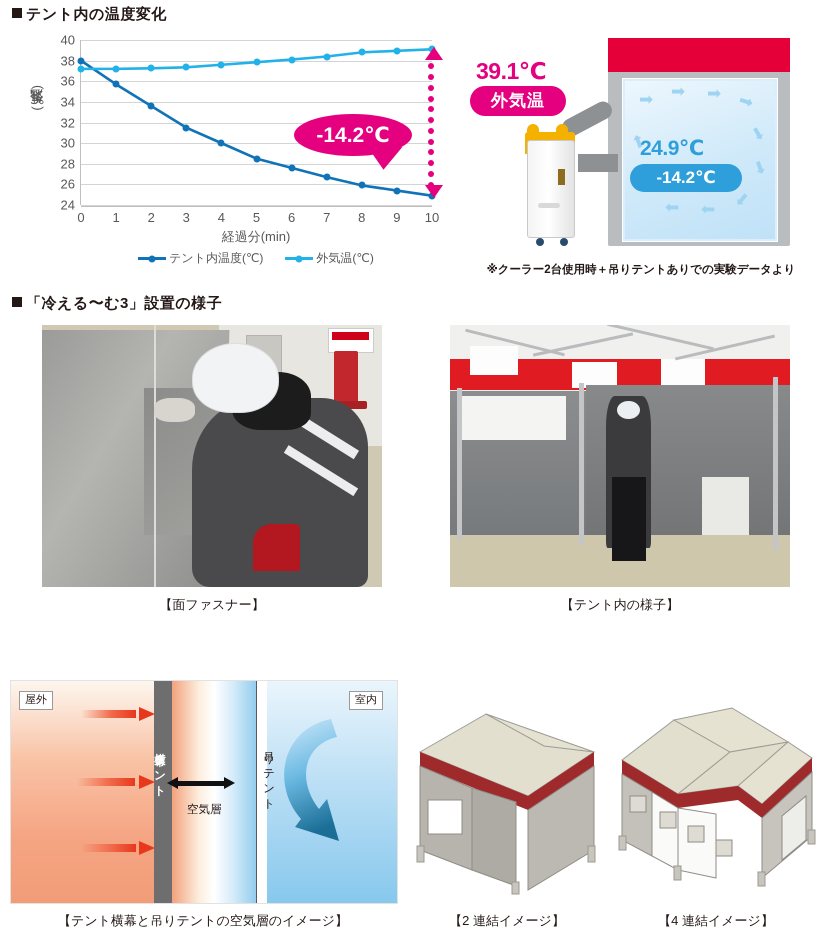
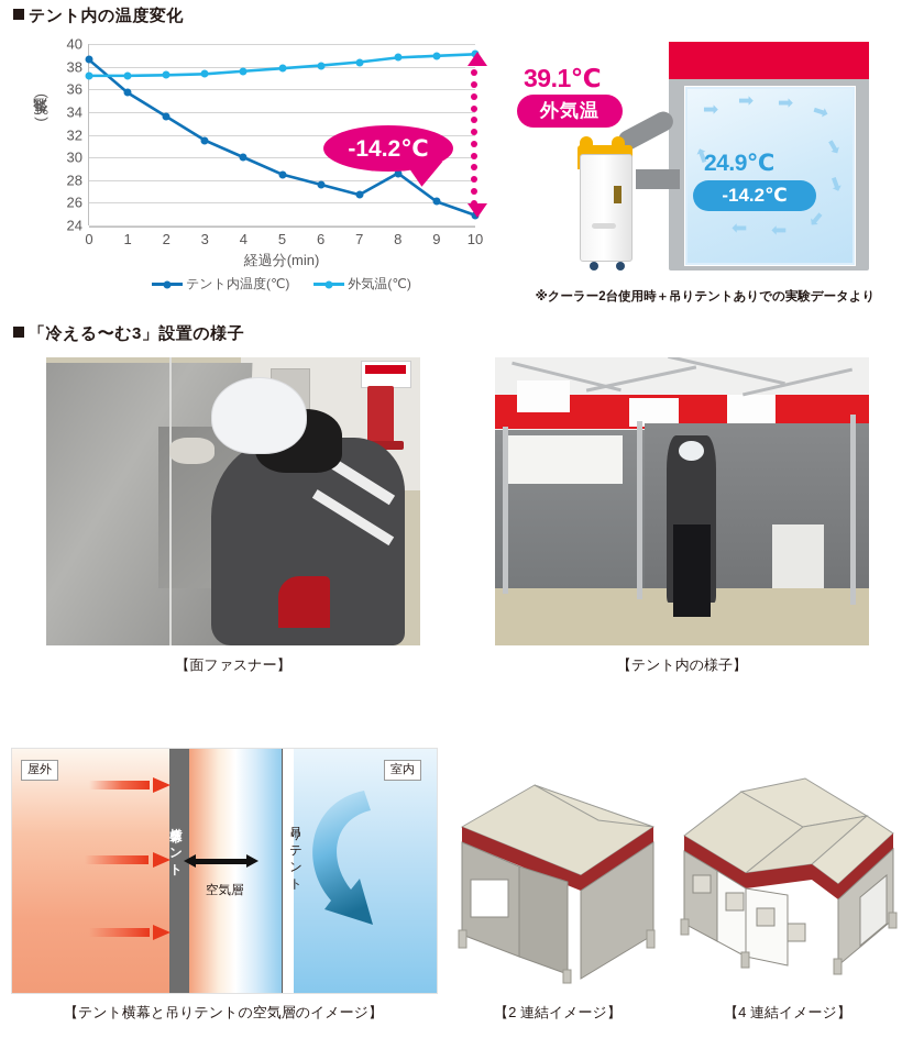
テント内温度(℃)/0: 38.0 -> 38.6
テント内温度(℃)/8: 25.9 -> 28.6
テント内温度(℃)/9: 25.4 -> 26.1
